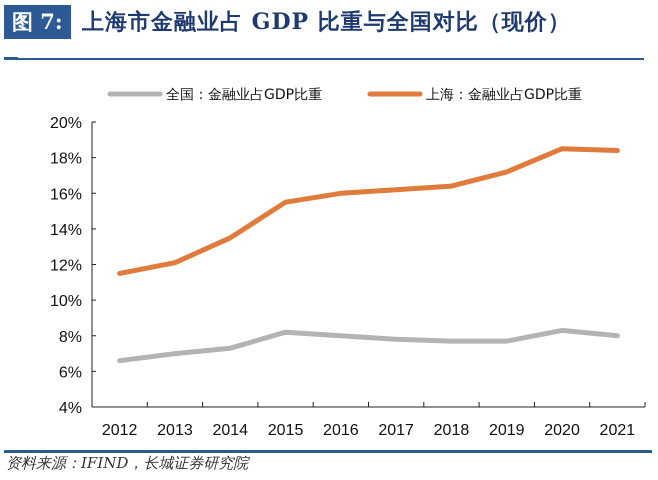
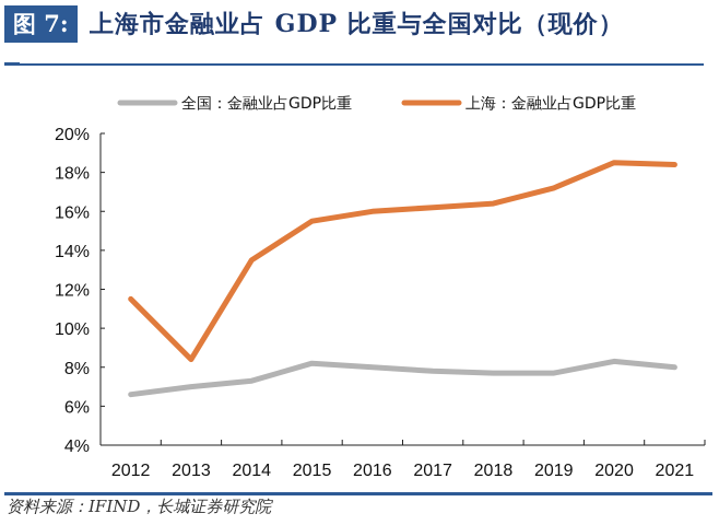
上海：金融业占GDP比重/2013: 12.1% -> 8.4%
